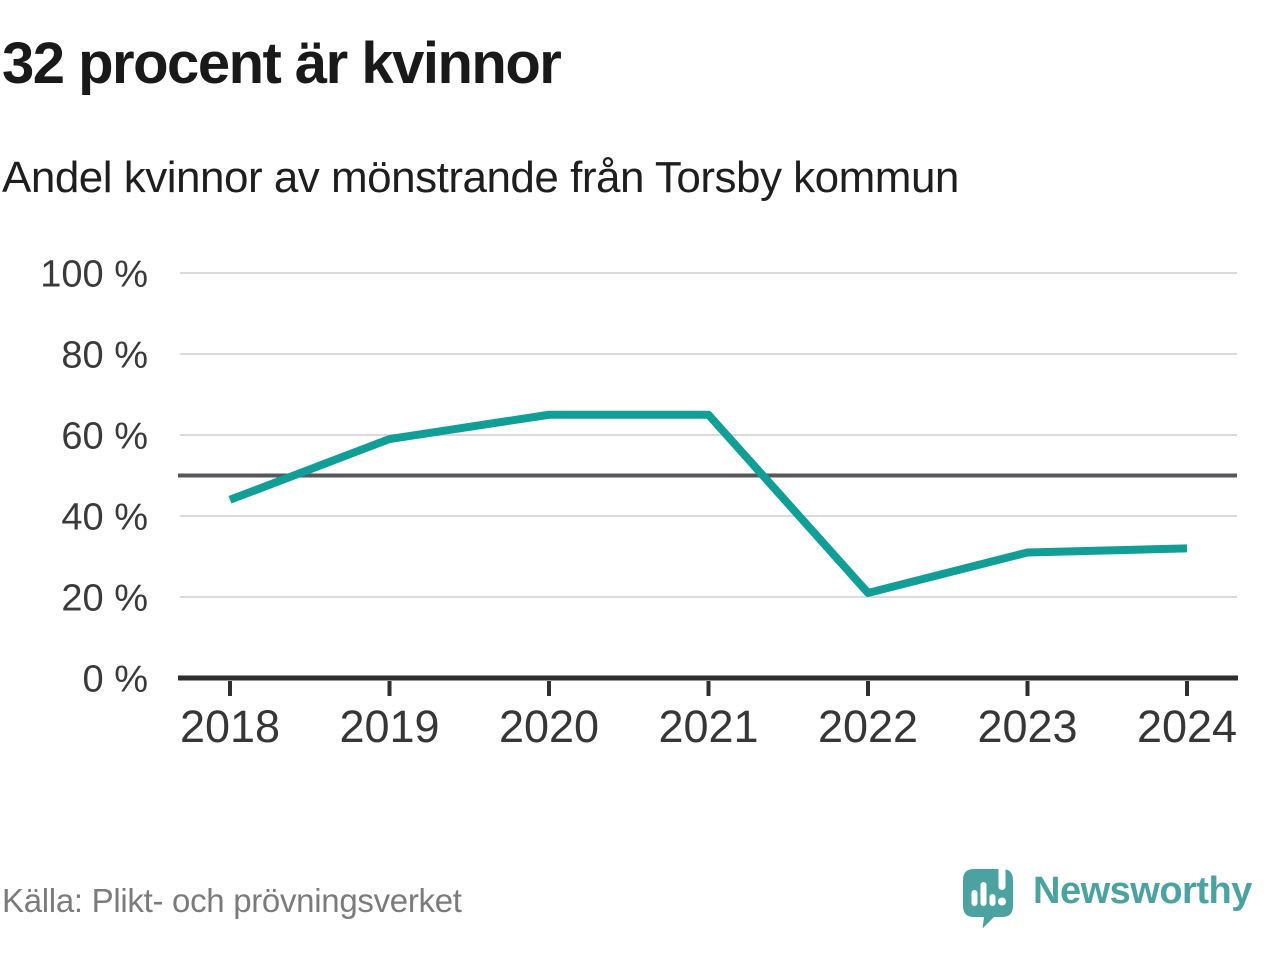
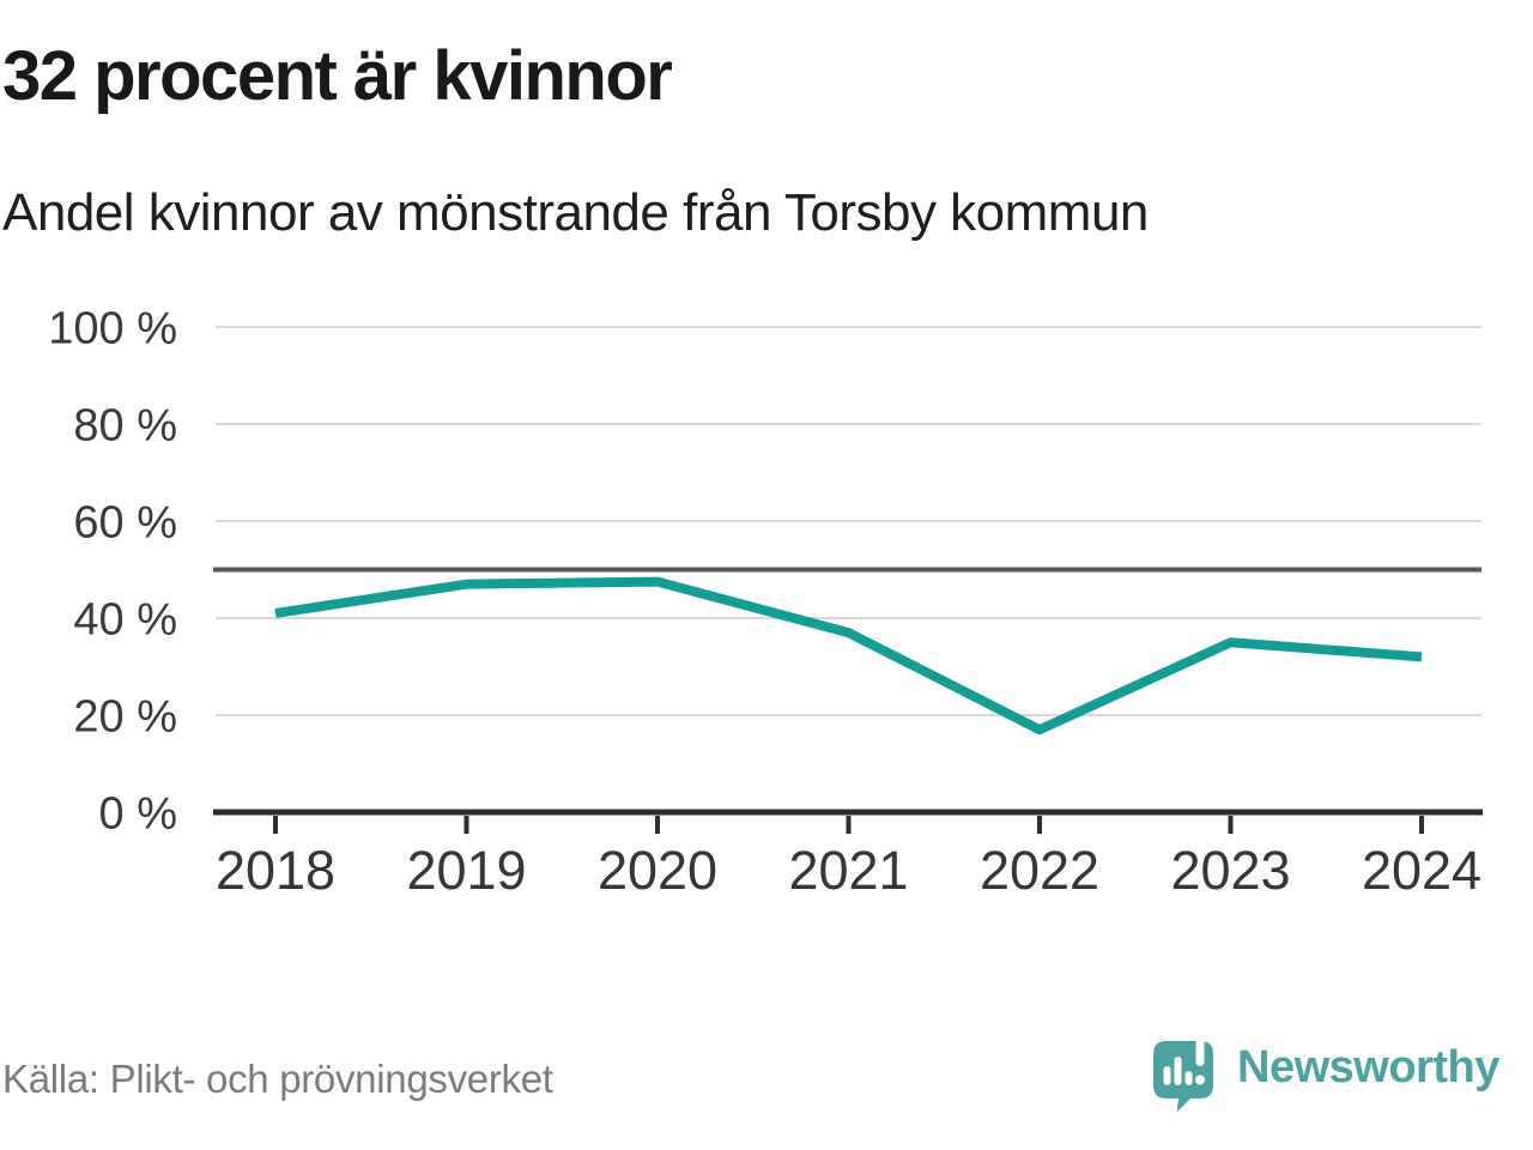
2018: 44% -> 41%
2019: 59% -> 47%
2020: 65% -> 48%
2021: 65% -> 37%
2022: 21% -> 17%
2023: 31% -> 35%
